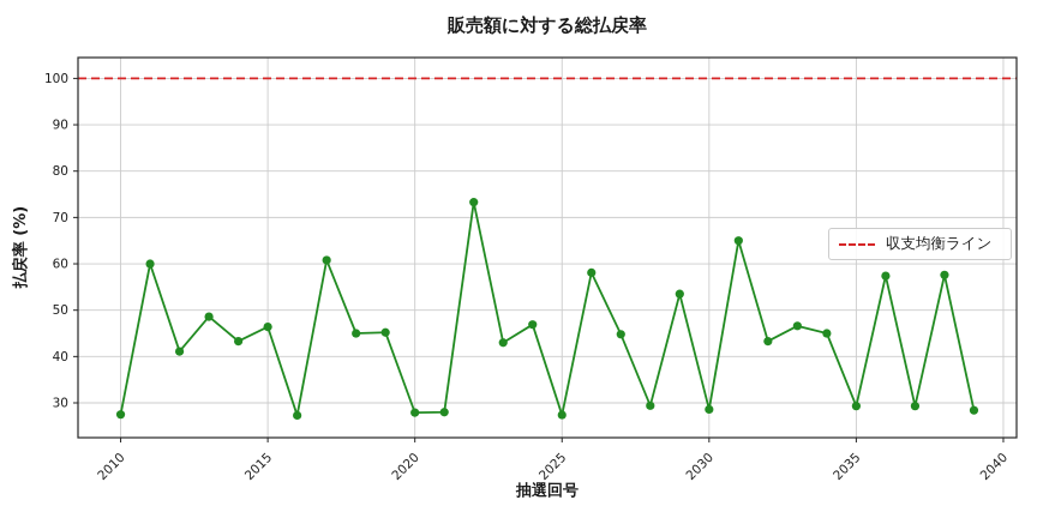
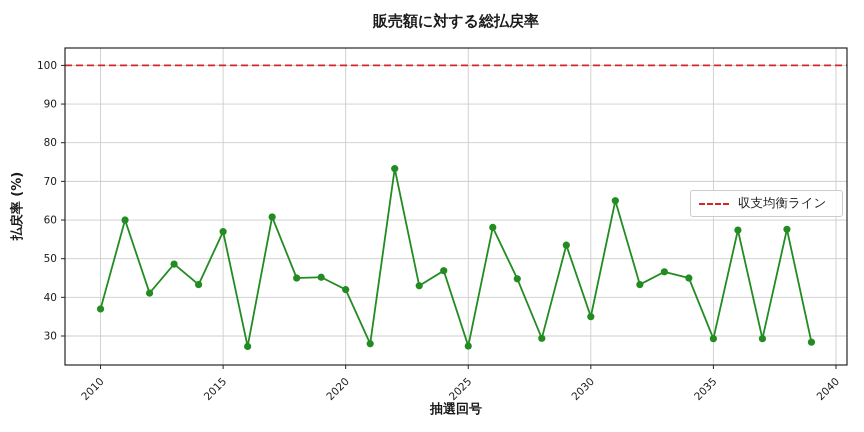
2010: 28 -> 37
2015: 46 -> 57
2020: 28 -> 42
2030: 29 -> 35
